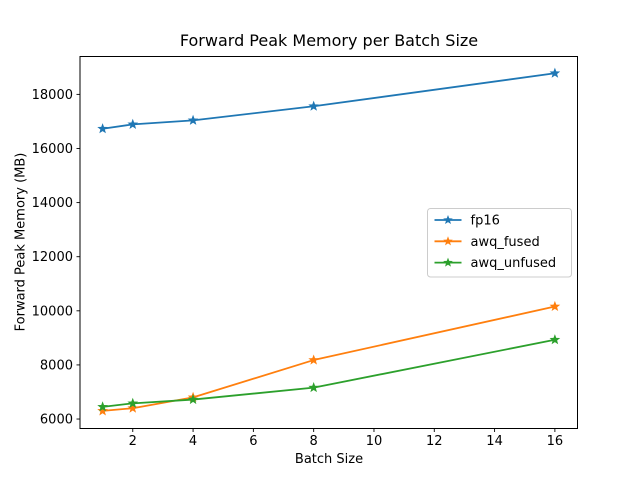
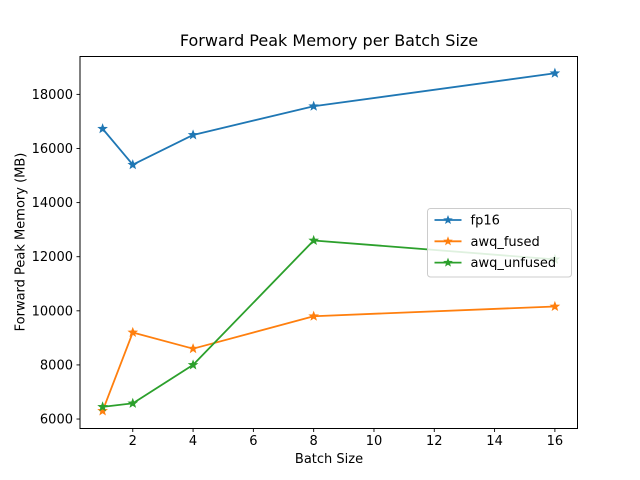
fp16/2: 16900 -> 15400
awq_fused/2: 6400 -> 9200
fp16/4: 17000 -> 16500
awq_fused/4: 6800 -> 8600
awq_unfused/4: 6700 -> 8000
awq_fused/8: 8200 -> 9800
awq_unfused/8: 7200 -> 12600
awq_unfused/16: 8900 -> 11900
